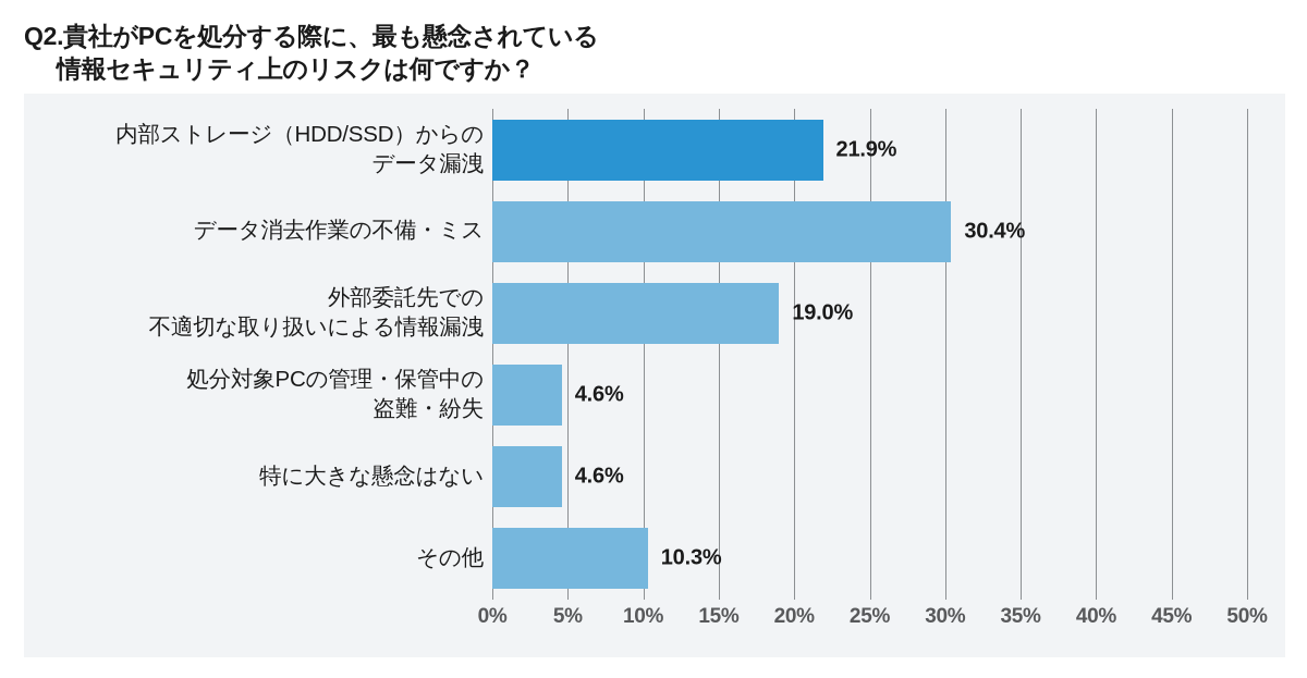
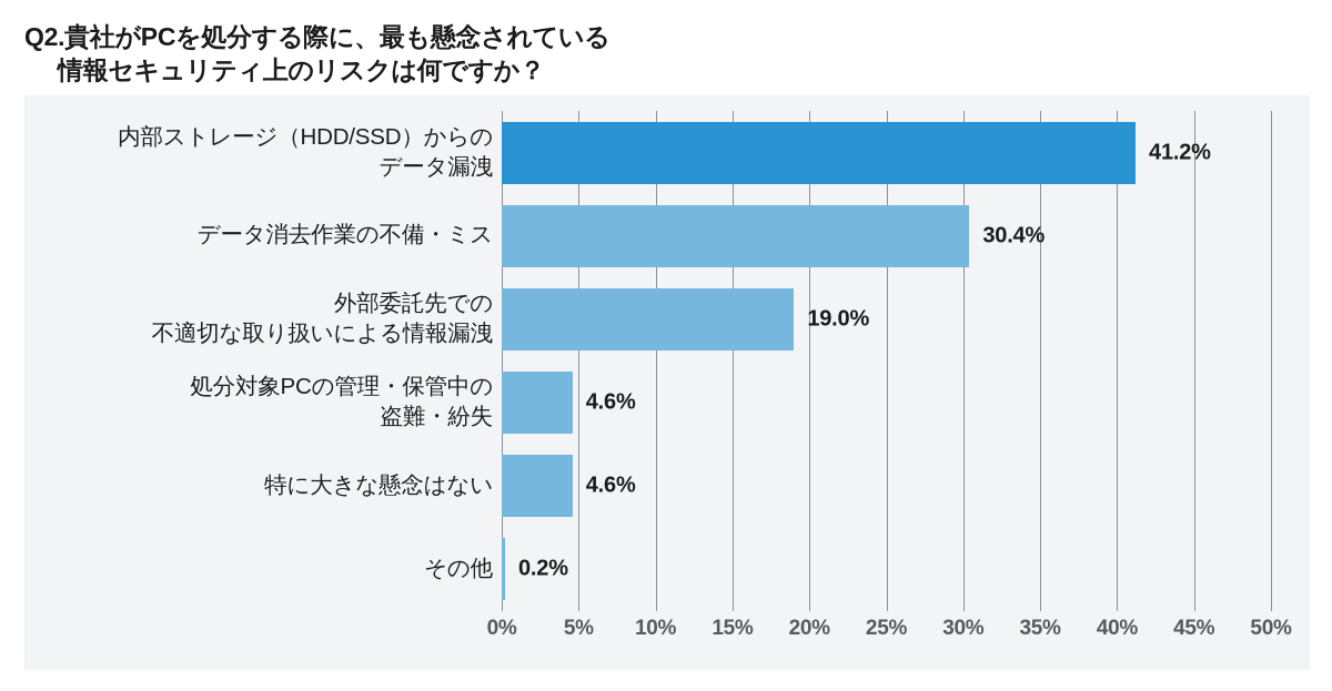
内部ストレージ（HDD/SSD）からの データ漏洩: 21.9% -> 41.2%
その他: 10.3% -> 0.2%
